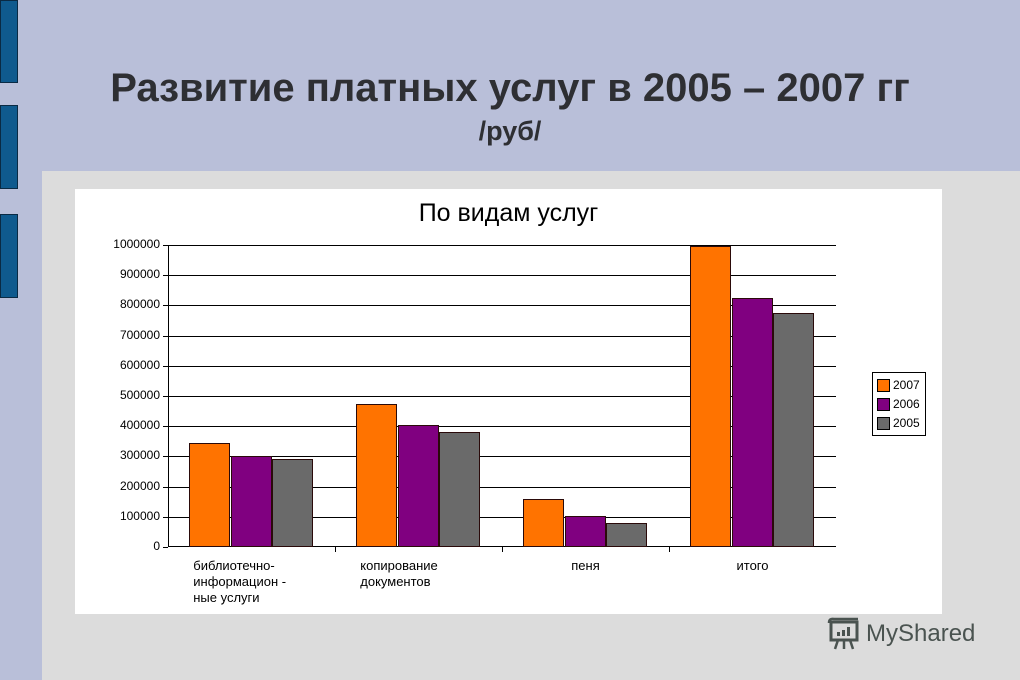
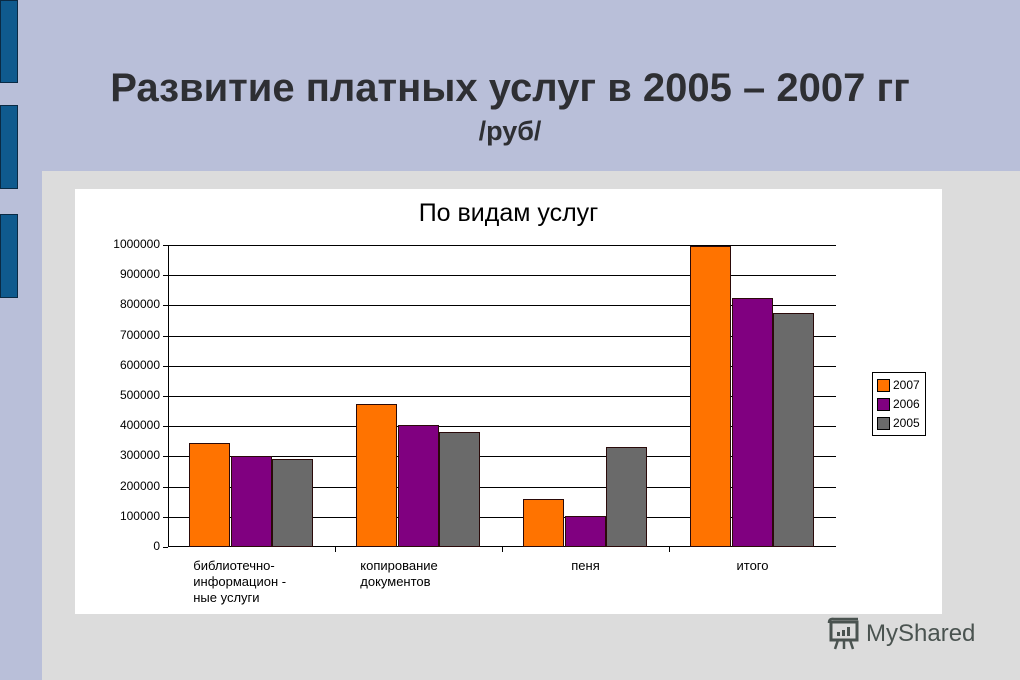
2005/пеня: 80000 -> 330000
